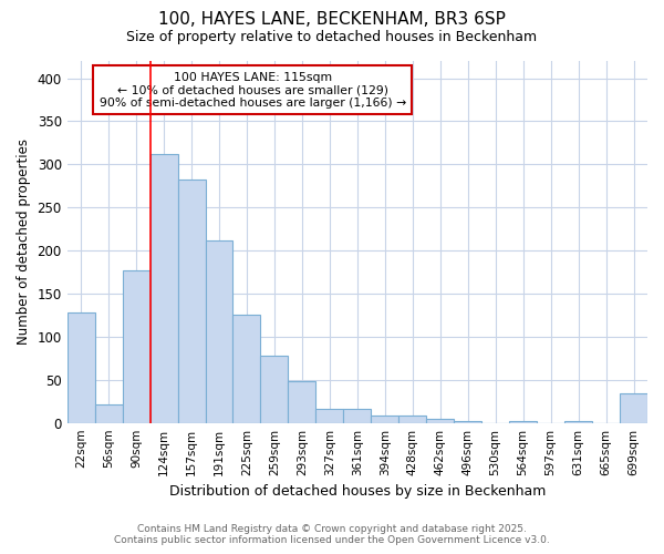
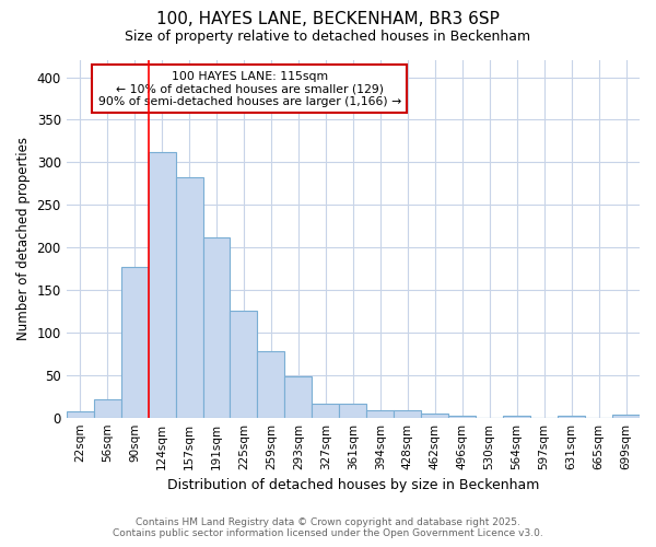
22sqm: 128 -> 7
699sqm: 34 -> 4
